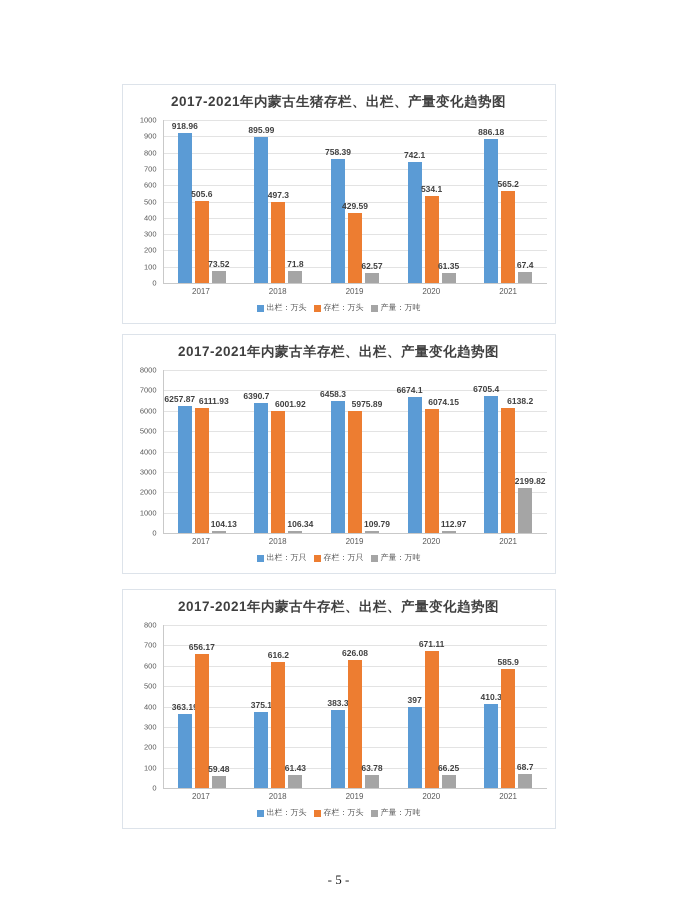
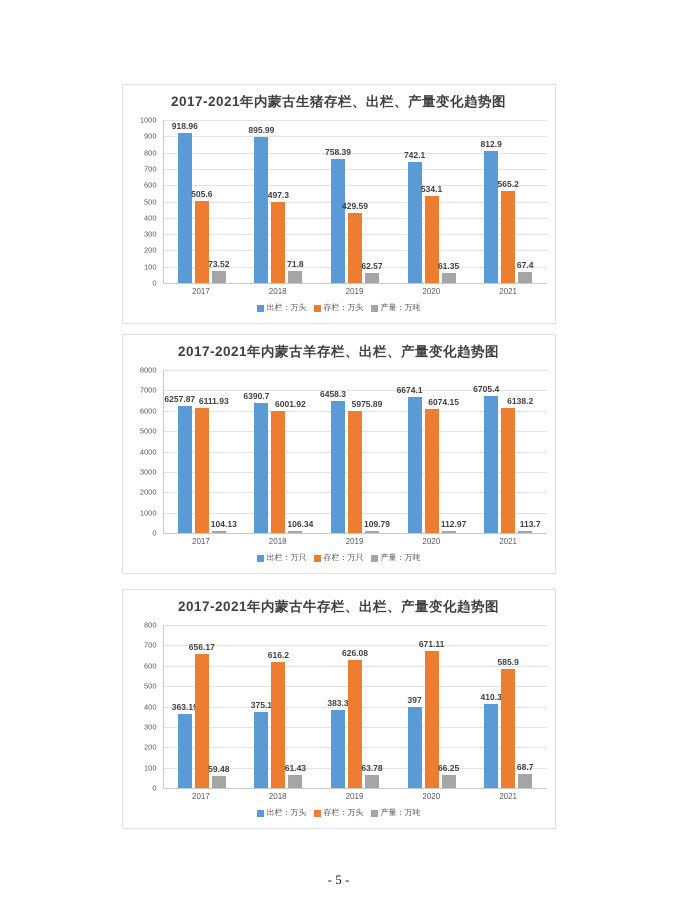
2017-2021年内蒙古生猪存栏、出栏、产量变化趋势图/出栏：万头/2021: 886.18 -> 812.9
2017-2021年内蒙古羊存栏、出栏、产量变化趋势图/产量：万吨/2021: 2199.82 -> 113.7
